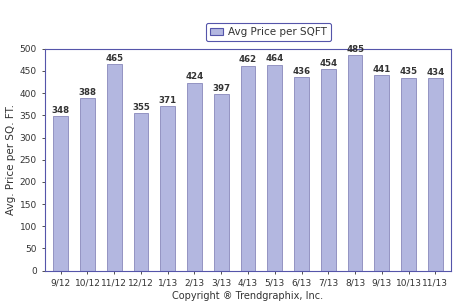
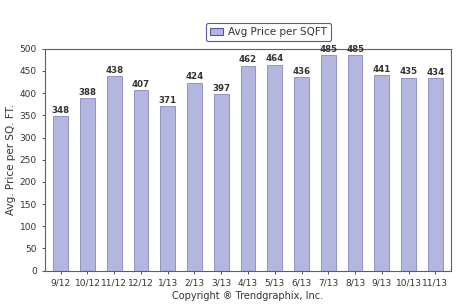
11/12: 465 -> 438
12/12: 355 -> 407
7/13: 454 -> 485
